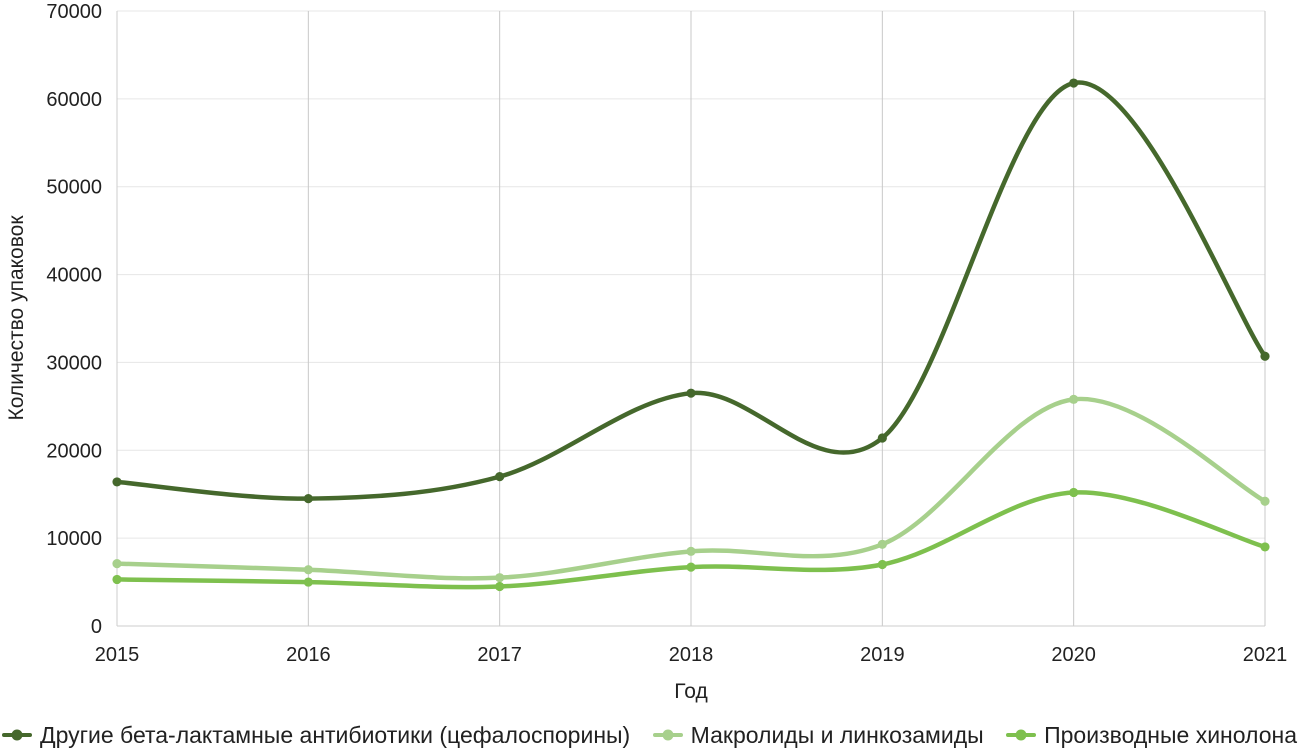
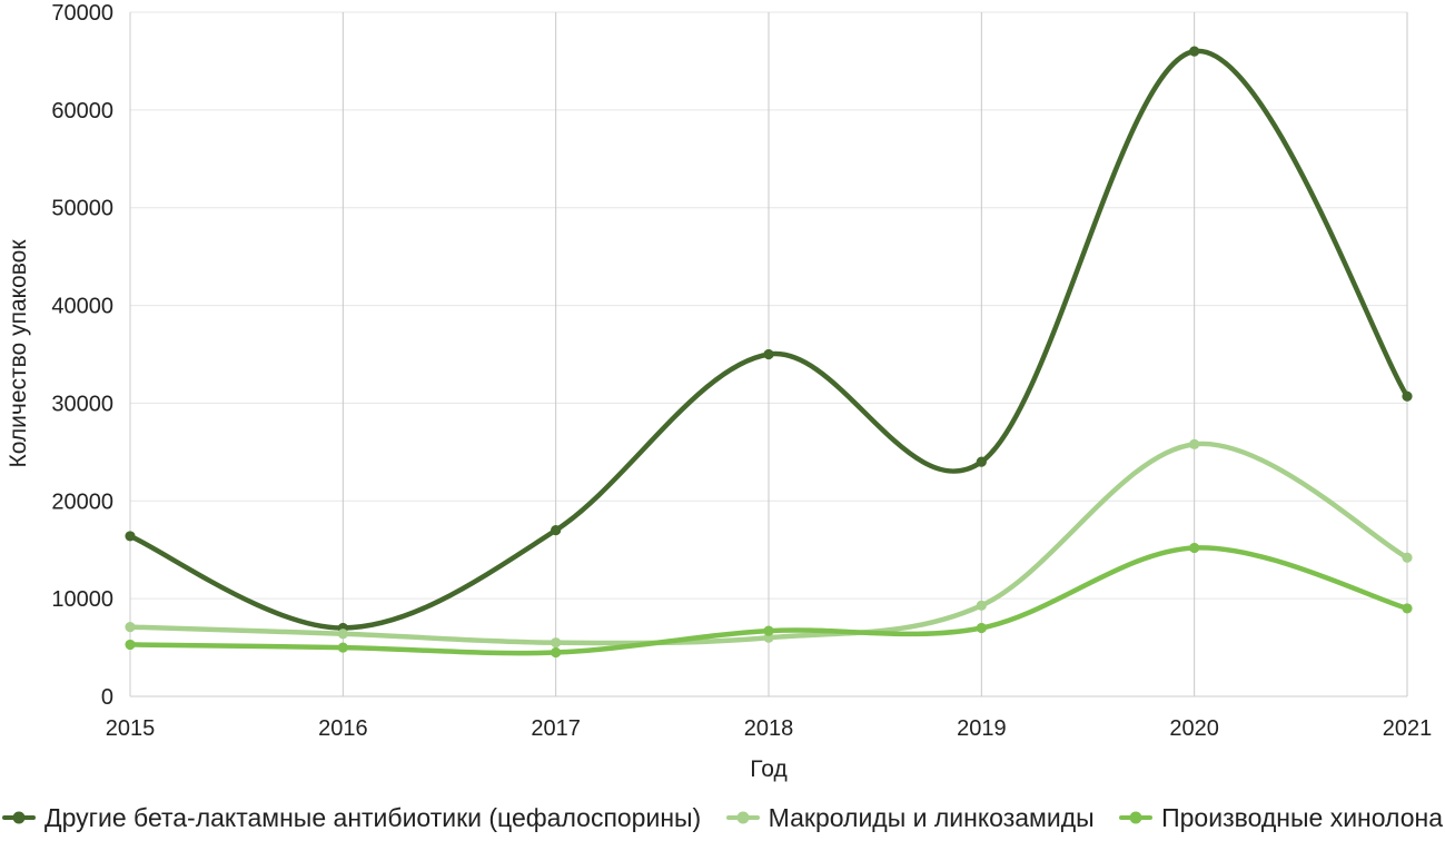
Другие бета-лактамные антибиотики (цефалоспорины)/2016: 14000 -> 7000
Другие бета-лактамные антибиотики (цефалоспорины)/2018: 26000 -> 35000
Макролиды и линкозамиды/2018: 8000 -> 6000
Другие бета-лактамные антибиотики (цефалоспорины)/2019: 21000 -> 24000
Другие бета-лактамные антибиотики (цефалоспорины)/2020: 62000 -> 66000
